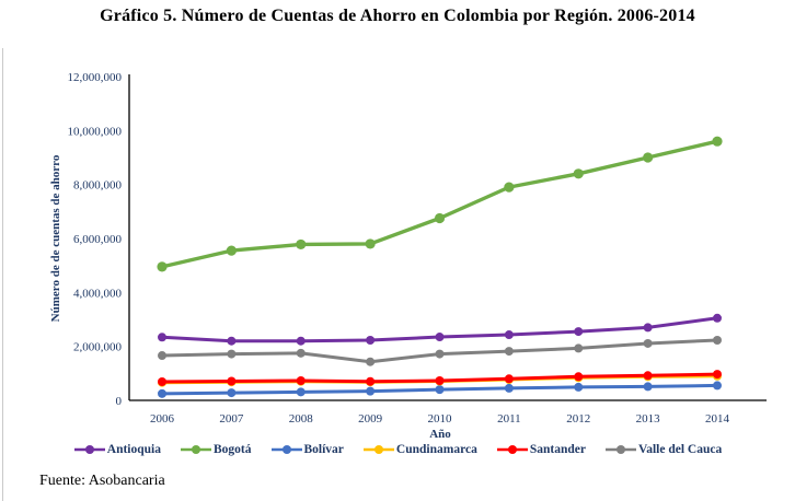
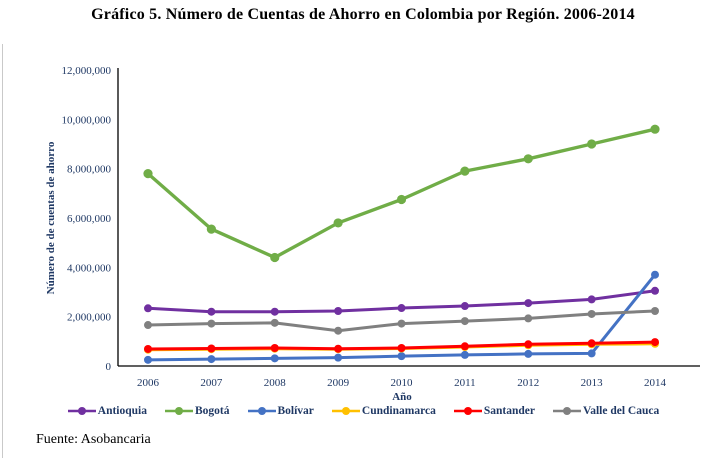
Bogotá/2006: 5000000 -> 7800000
Bogotá/2008: 5800000 -> 4400000
Bolívar/2014: 600000 -> 3700000
